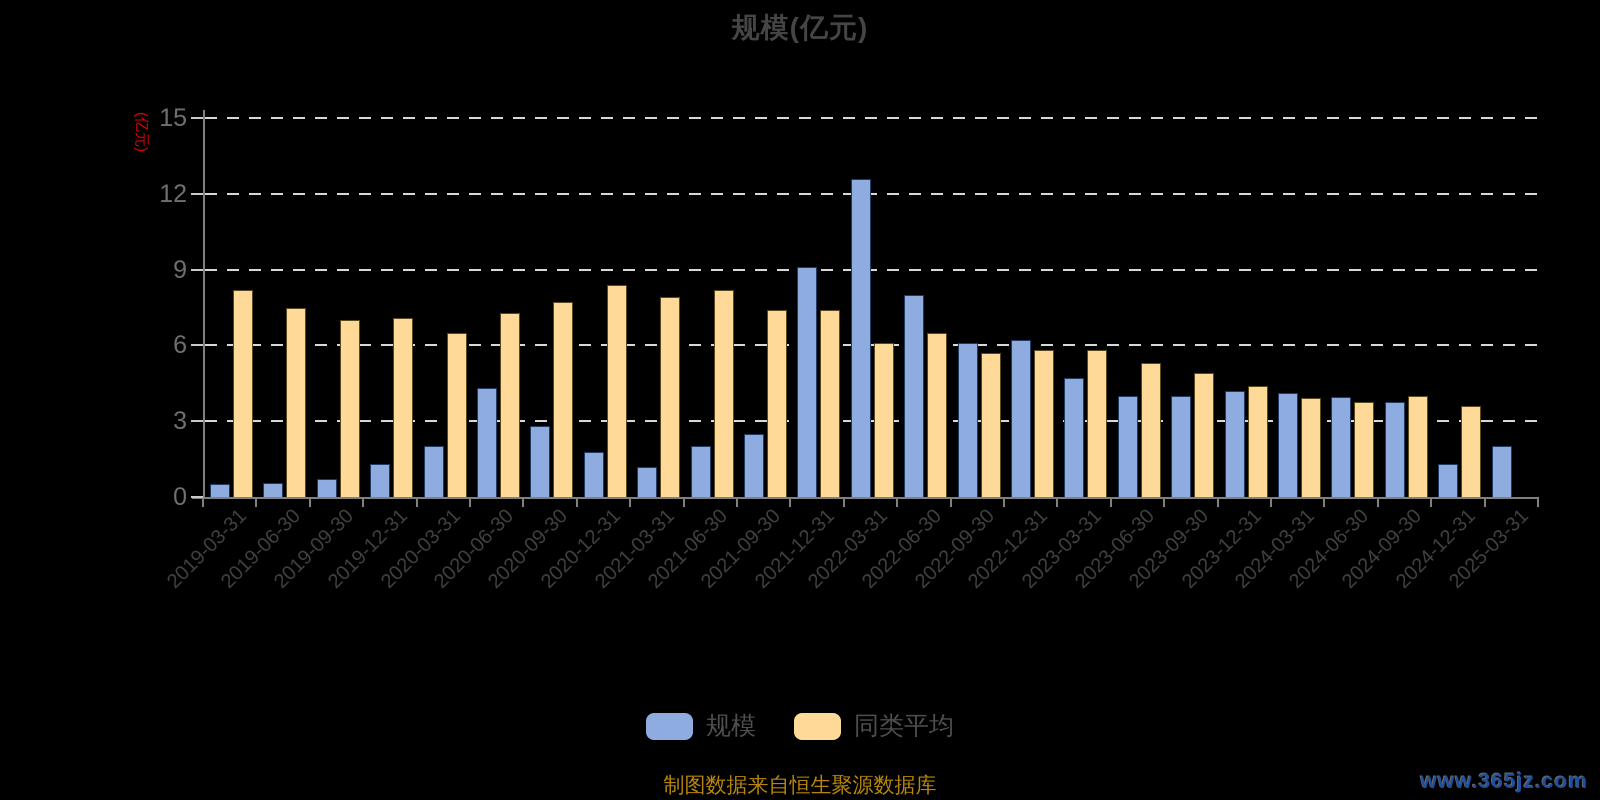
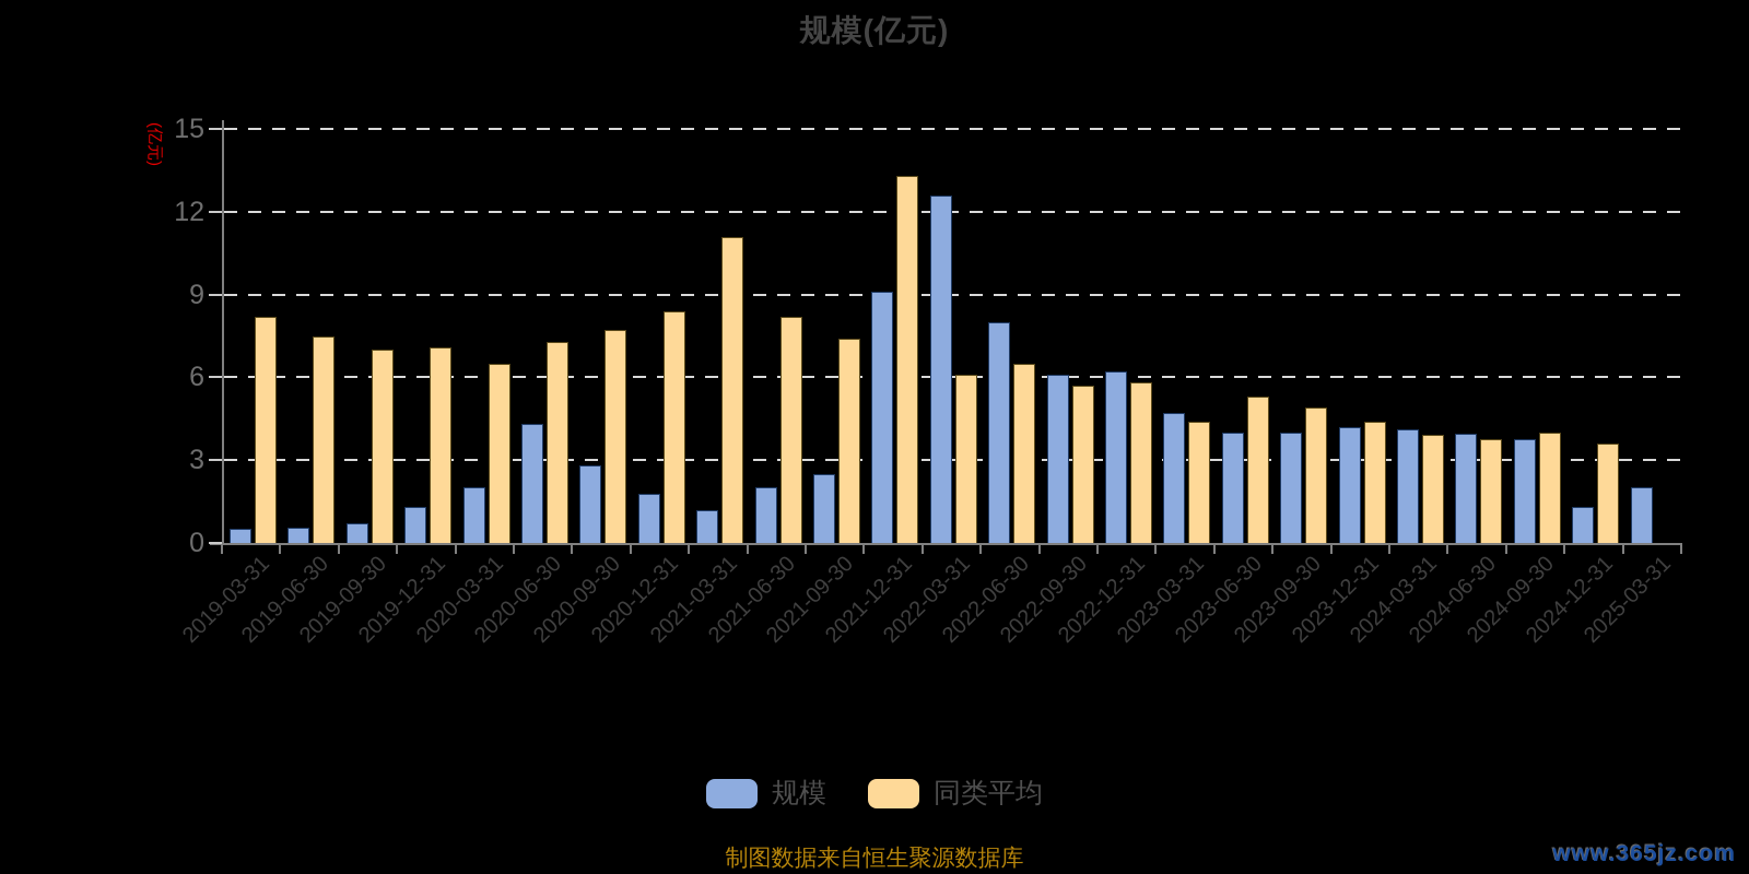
同类平均/2021-03-31: 7.9 -> 11.1
同类平均/2021-12-31: 7.4 -> 13.3
同类平均/2023-03-31: 5.8 -> 4.4
